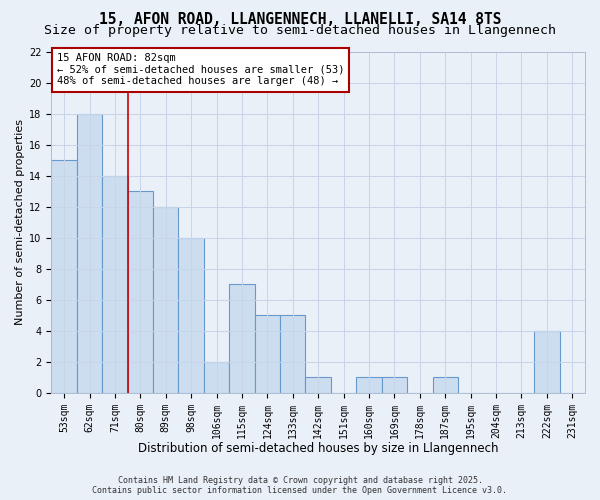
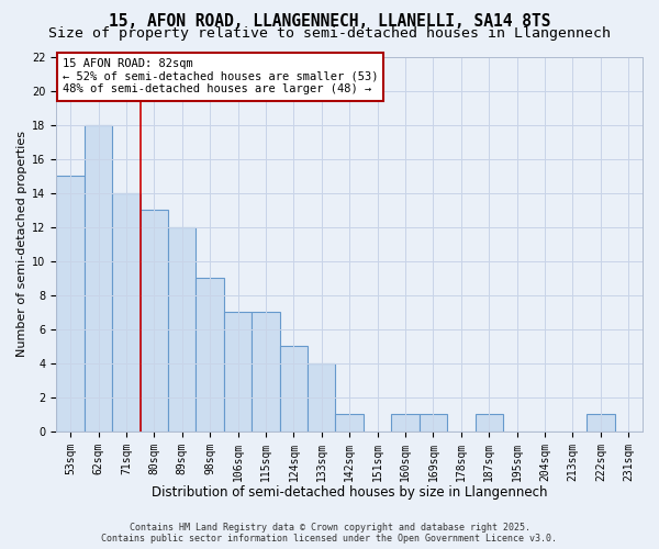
98sqm: 10 -> 9
106sqm: 2 -> 7
133sqm: 5 -> 4
222sqm: 4 -> 1
